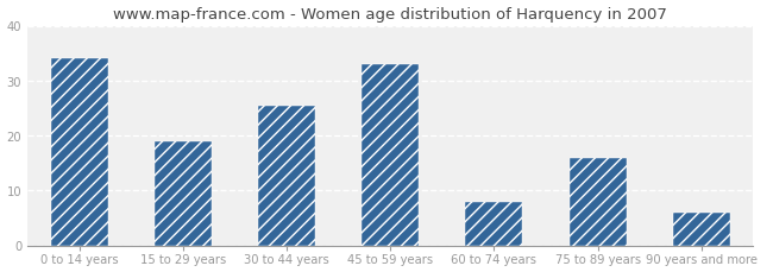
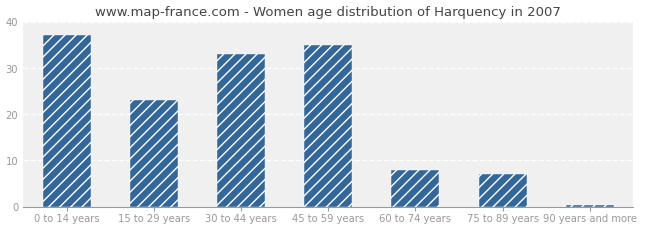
0 to 14 years: 34.0 -> 37.0
15 to 29 years: 19.0 -> 23.0
30 to 44 years: 25.5 -> 33.0
45 to 59 years: 33.0 -> 35.0
75 to 89 years: 16.0 -> 7.0
90 years and more: 6.0 -> 0.4
